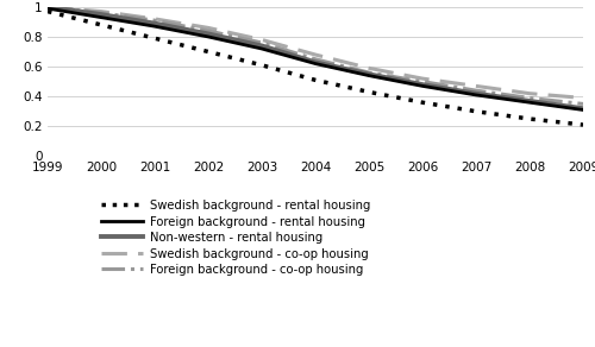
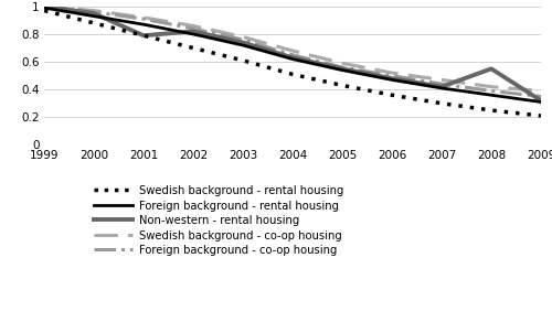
Non-western - rental housing/2001: 0.89 -> 0.79
Non-western - rental housing/2008: 0.37 -> 0.55
